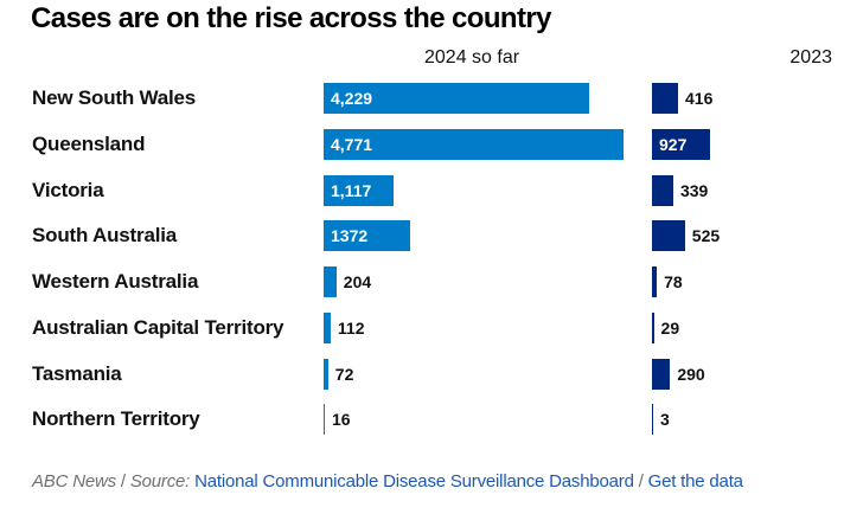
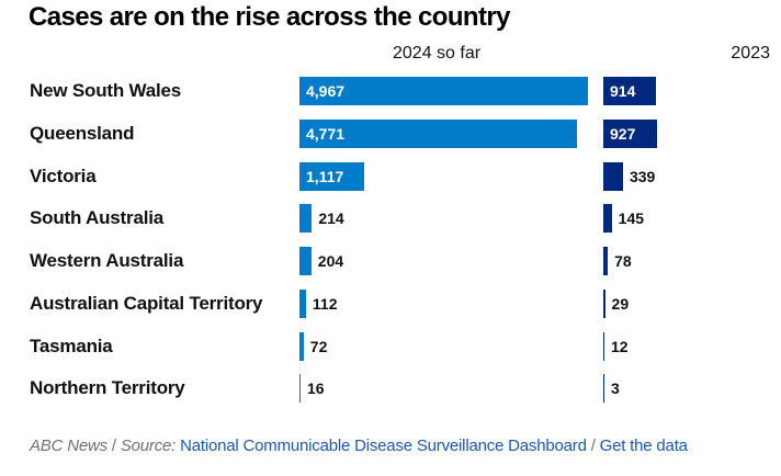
2024 so far/New South Wales: 4,229 -> 4,967
2023/New South Wales: 416 -> 914
2024 so far/South Australia: 1372 -> 214
2023/South Australia: 525 -> 145
2023/Tasmania: 290 -> 12
